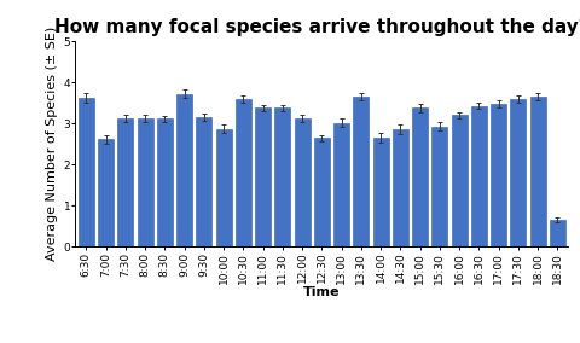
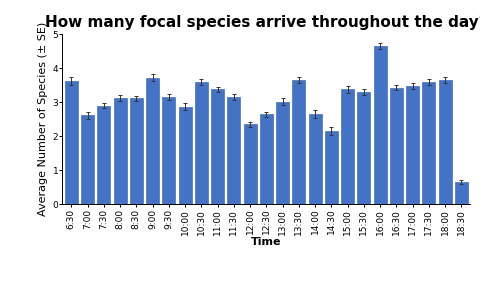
7:30: 3.12 -> 2.90
11:30: 3.38 -> 3.15
12:00: 3.12 -> 2.35
14:30: 2.87 -> 2.15
15:30: 2.93 -> 3.30
16:00: 3.20 -> 4.65
